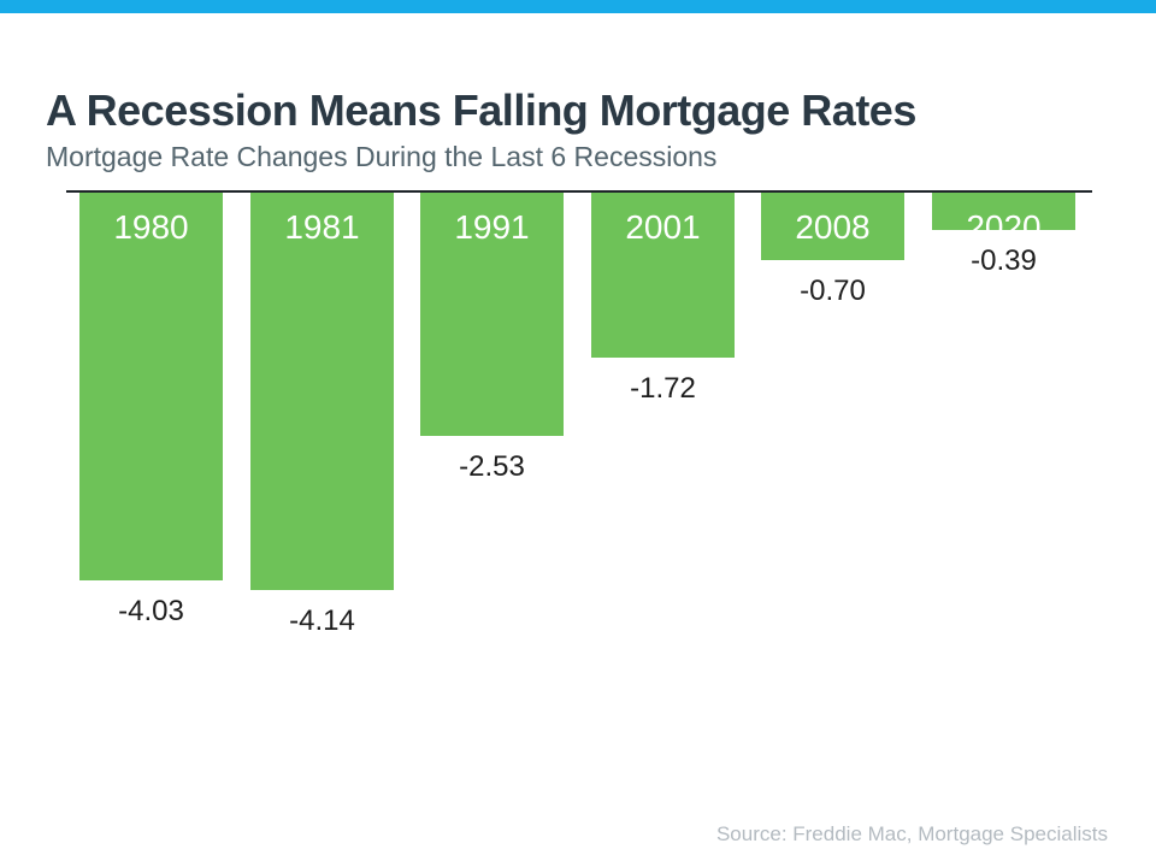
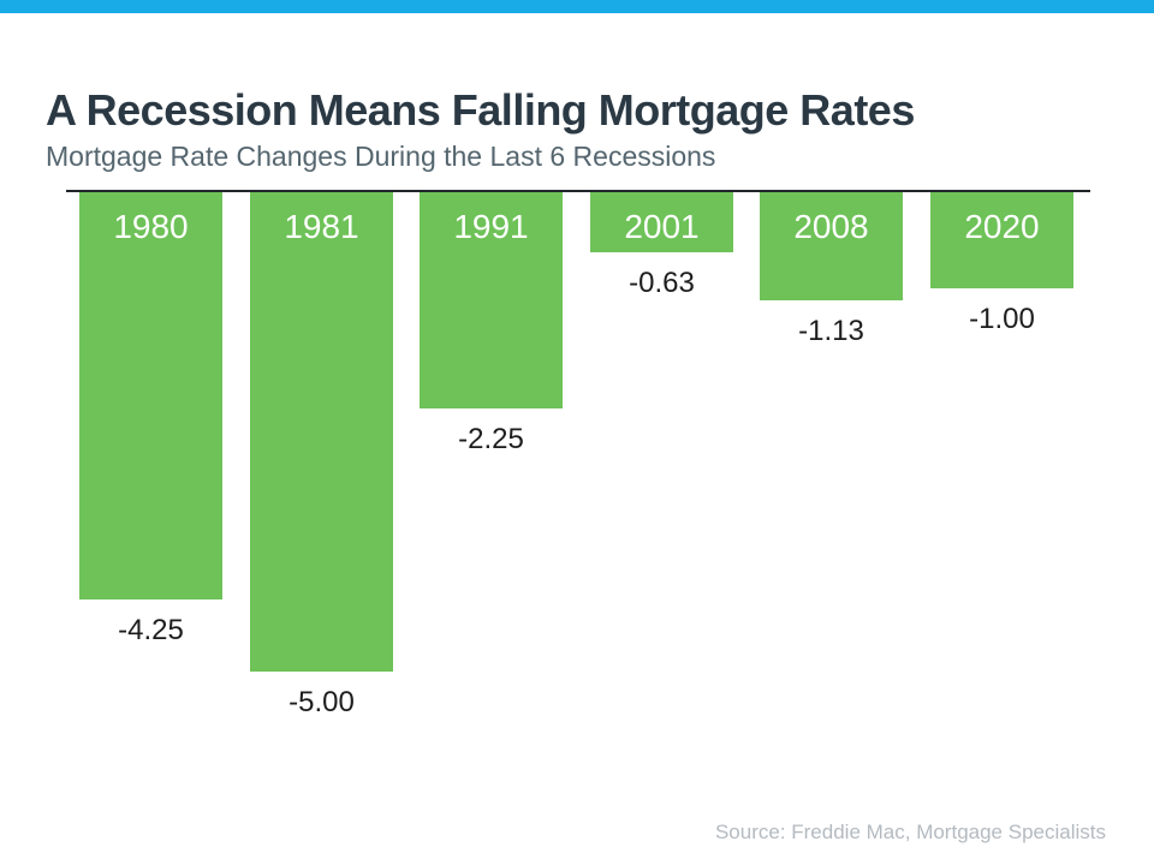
1980: -4.03 -> -4.25
1981: -4.14 -> -5.00
1991: -2.53 -> -2.25
2001: -1.72 -> -0.63
2008: -0.70 -> -1.13
2020: -0.39 -> -1.00
